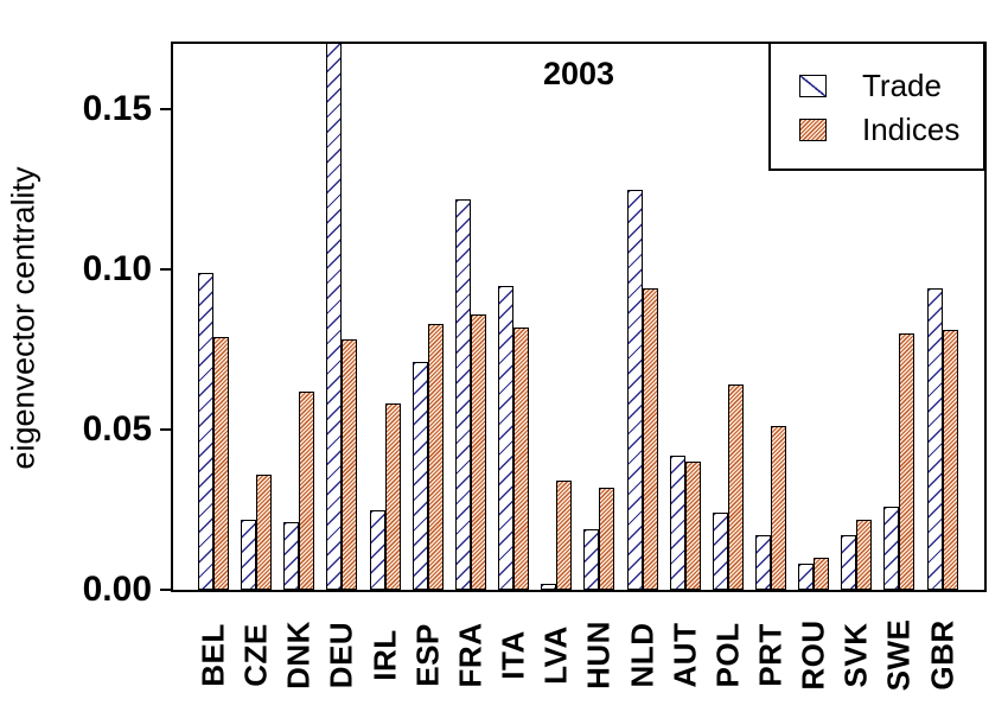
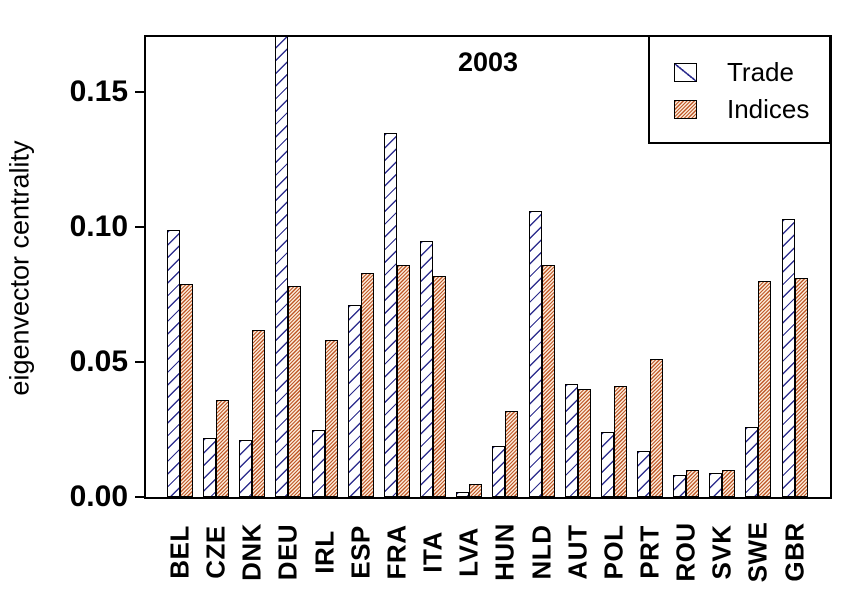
Trade/FRA: 0.122 -> 0.135
Indices/LVA: 0.034 -> 0.005
Trade/NLD: 0.125 -> 0.106
Indices/NLD: 0.094 -> 0.086
Indices/POL: 0.064 -> 0.041
Trade/SVK: 0.017 -> 0.009
Indices/SVK: 0.022 -> 0.010
Trade/GBR: 0.094 -> 0.103
